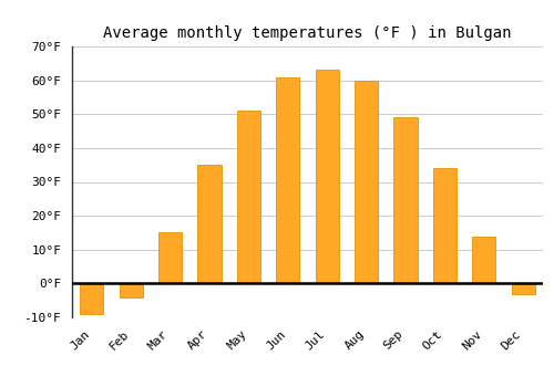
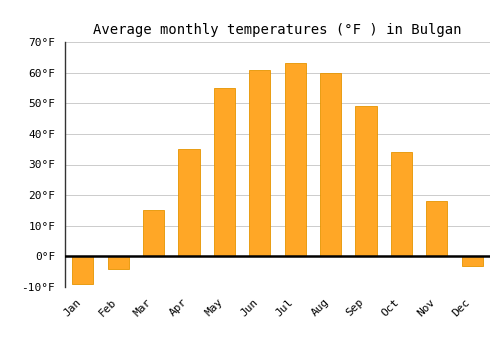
May: 51°F -> 55°F
Nov: 14°F -> 18°F
